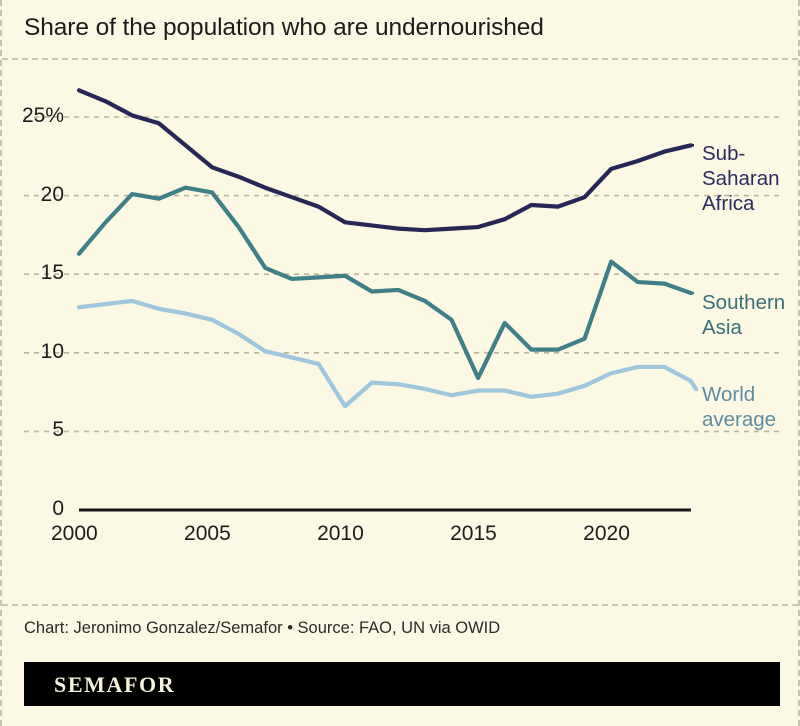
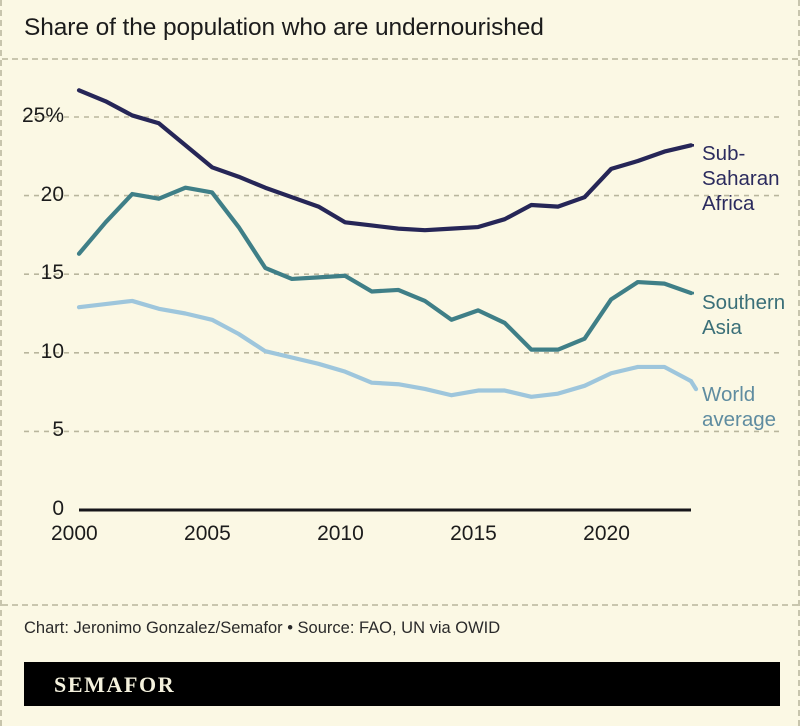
World average/2010: 6.6% -> 8.8%
Southern Asia/2015: 8.4% -> 12.7%
Southern Asia/2020: 15.8% -> 13.4%
